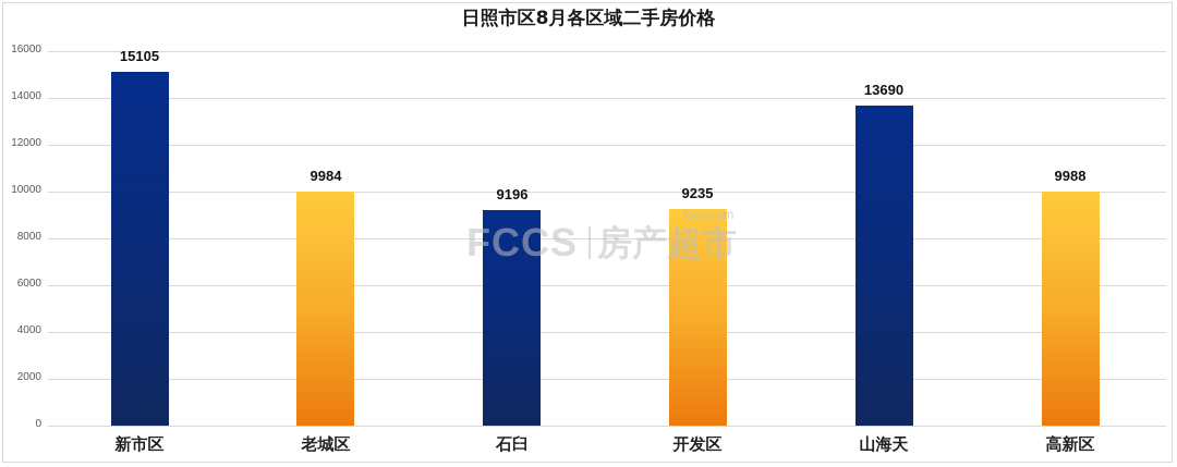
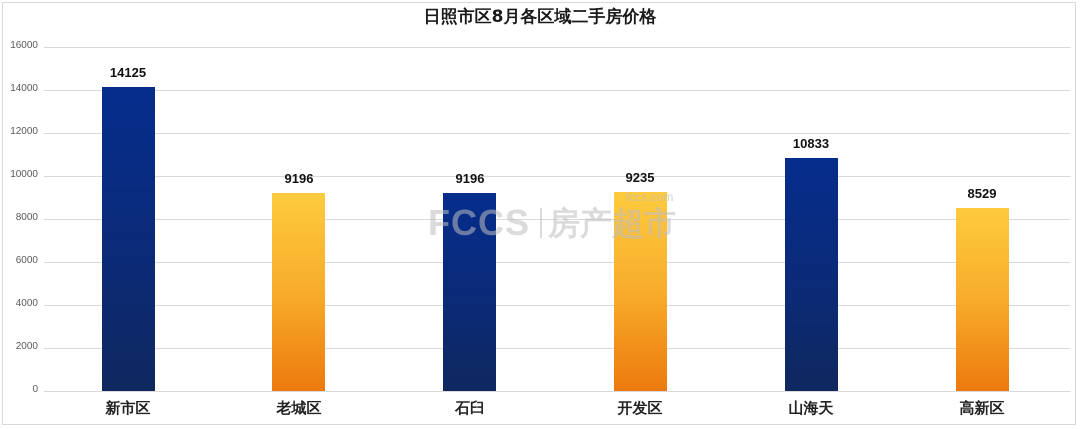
新市区: 15105 -> 14125
老城区: 9984 -> 9196
山海天: 13690 -> 10833
高新区: 9988 -> 8529
